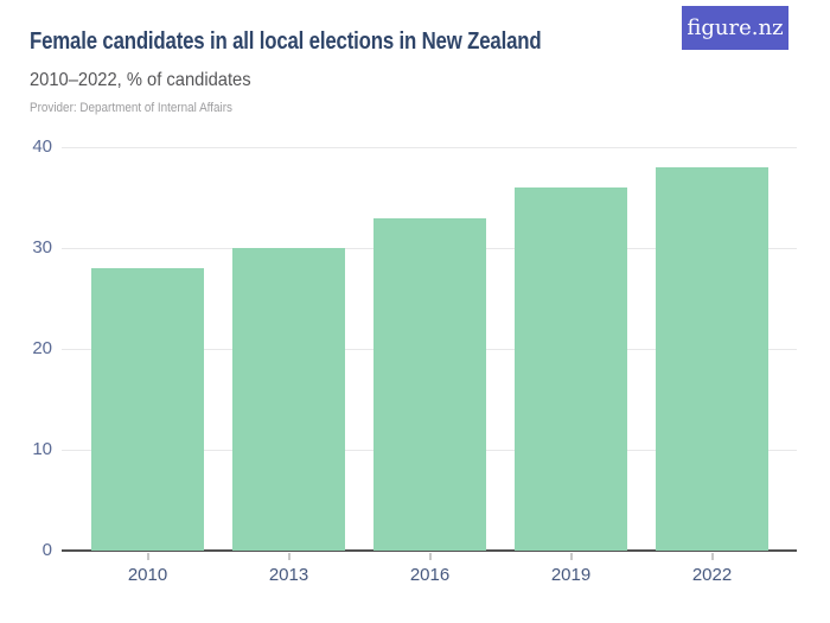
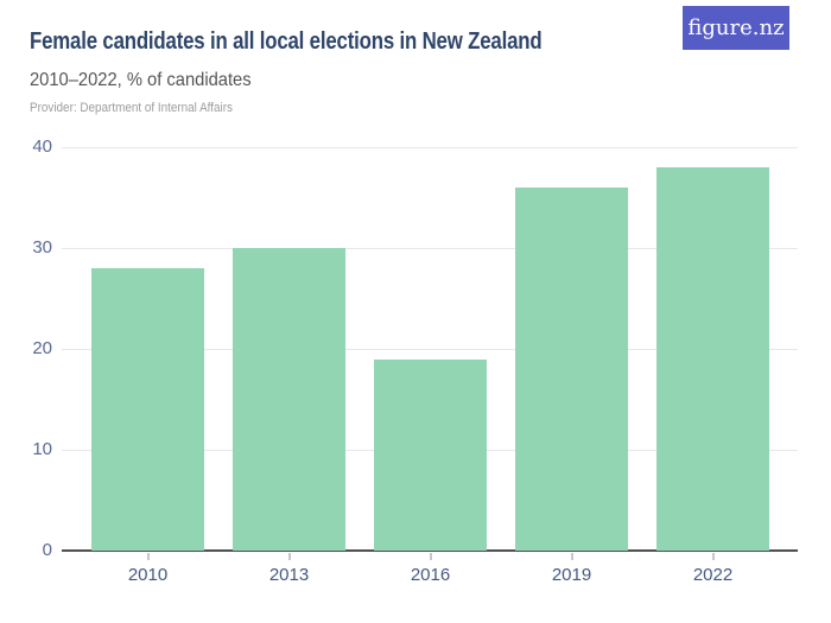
2016: 33 -> 19
